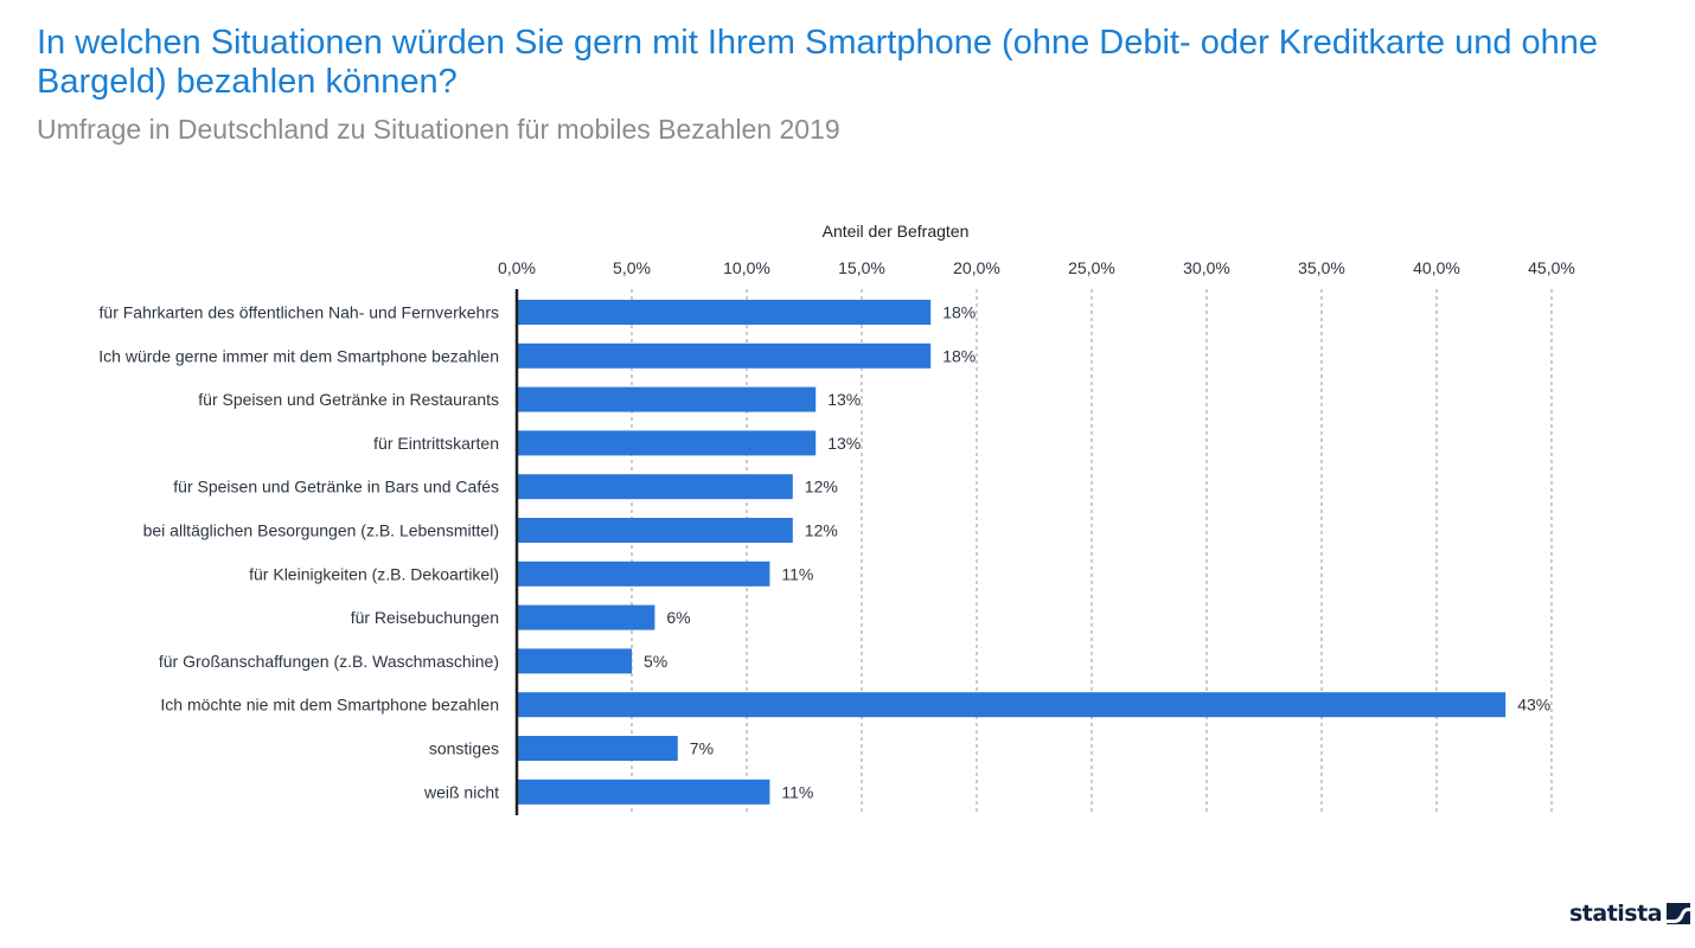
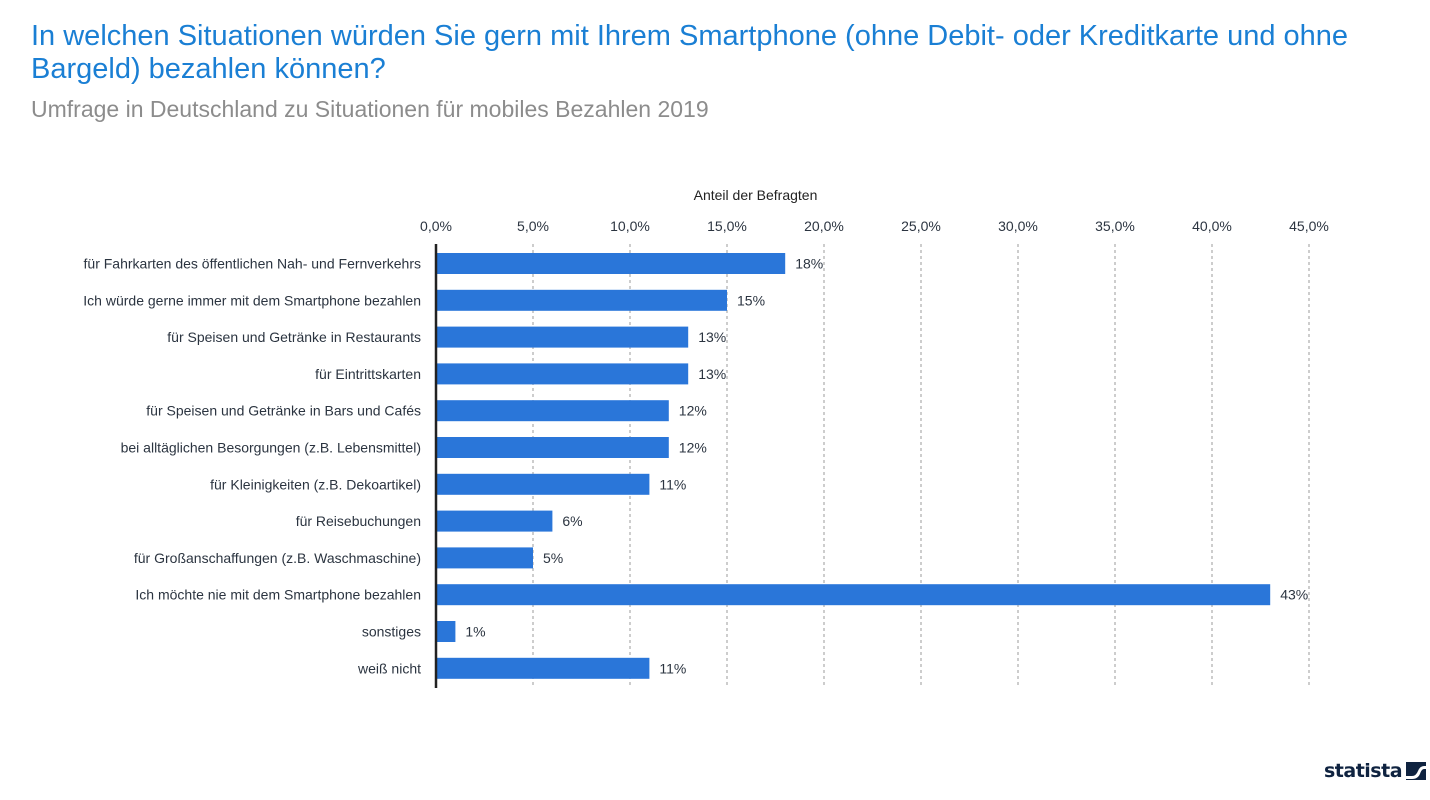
Ich würde gerne immer mit dem Smartphone bezahlen: 18% -> 15%
sonstiges: 7% -> 1%
